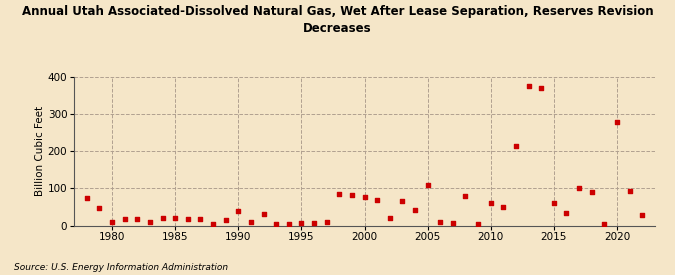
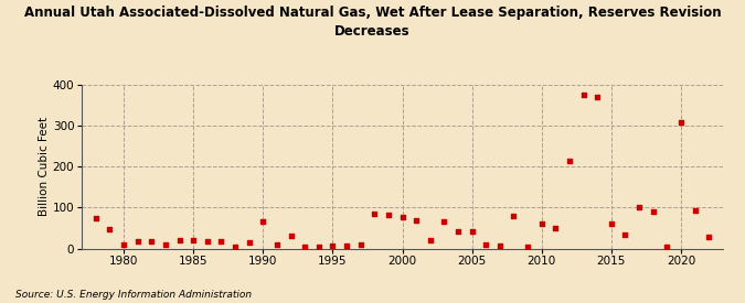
1990: 40 -> 65
2005: 110 -> 42
2020: 280 -> 308
